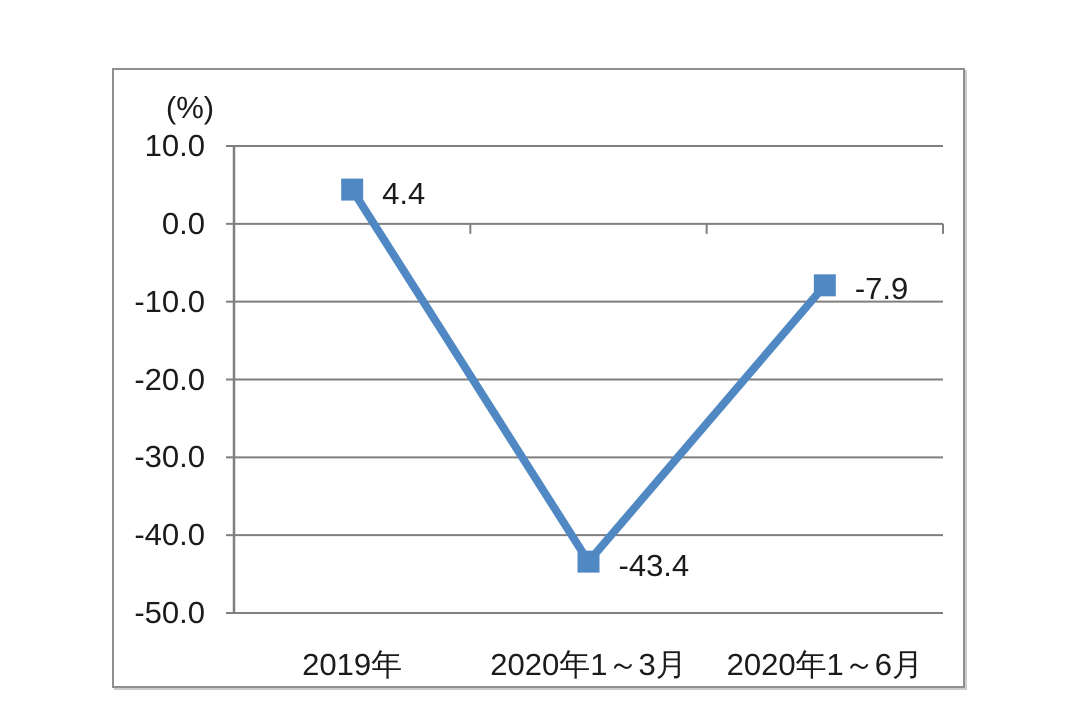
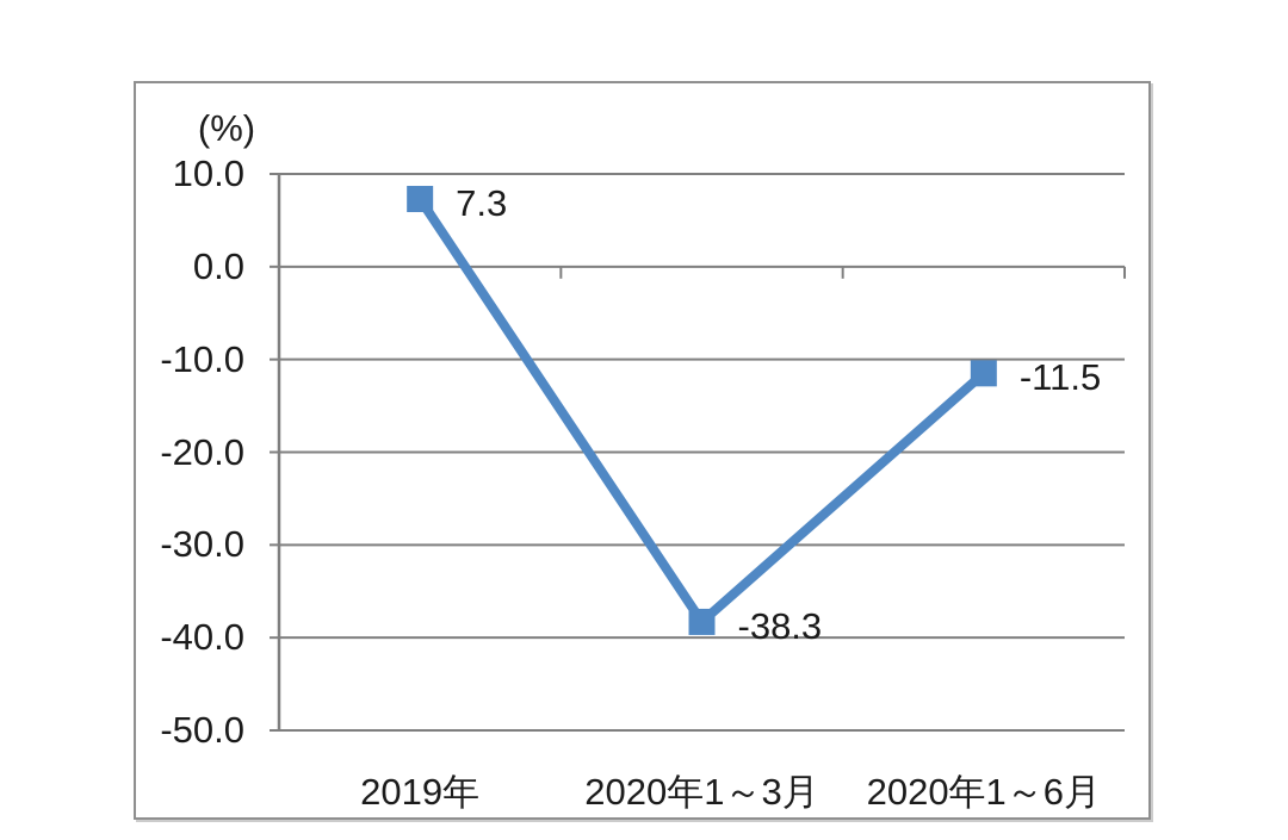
2019年: 4.4 -> 7.3
2020年1～3月: -43.4 -> -38.3
2020年1～6月: -7.9 -> -11.5
